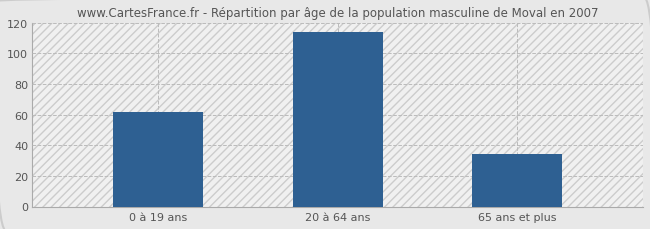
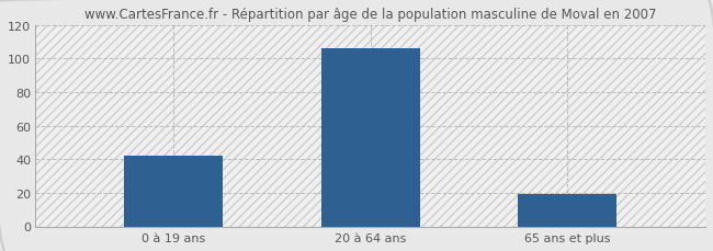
0 à 19 ans: 62 -> 42
20 à 64 ans: 114 -> 106
65 ans et plus: 34 -> 19
